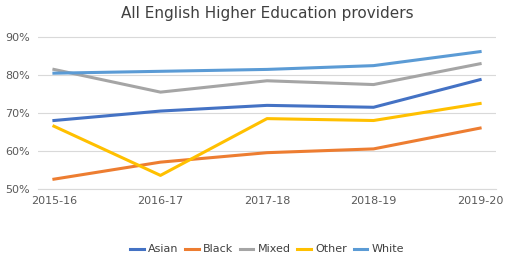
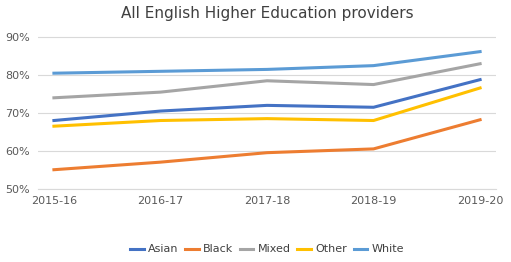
Black/2015-16: 52.5% -> 55.0%
Mixed/2015-16: 81.5% -> 74.0%
Other/2016-17: 53.5% -> 68.0%
Black/2019-20: 66.0% -> 68.2%
Other/2019-20: 72.5% -> 76.6%
